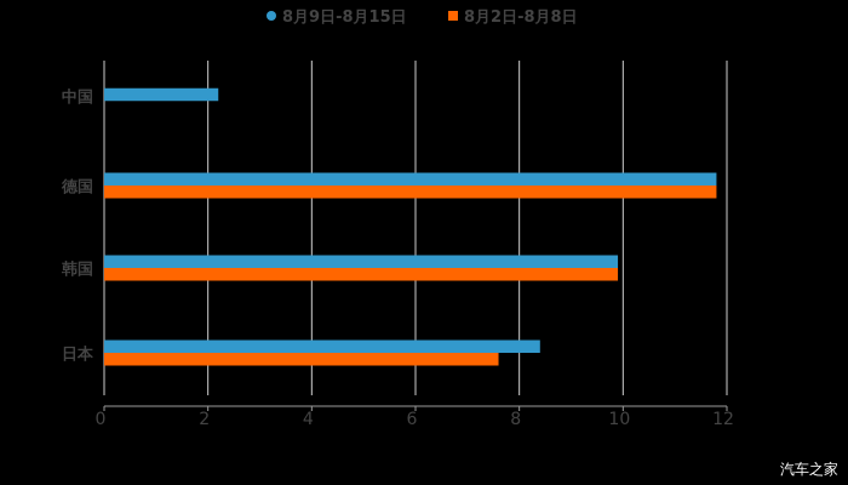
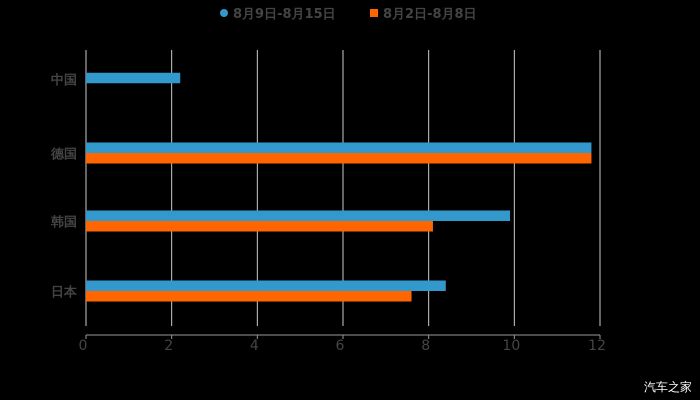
8月2日-8月8日/韩国: 9.9 -> 8.1
